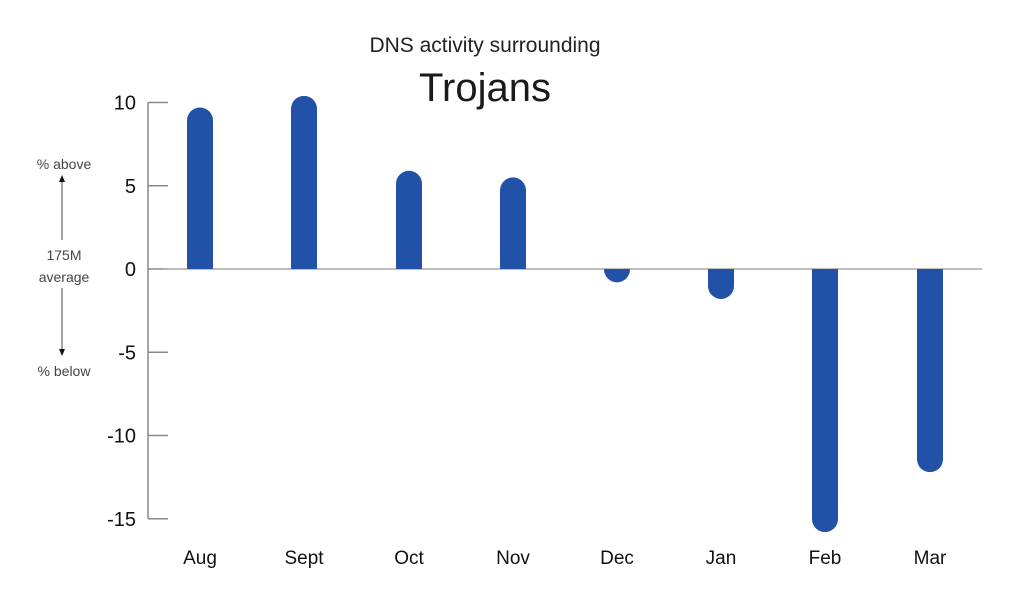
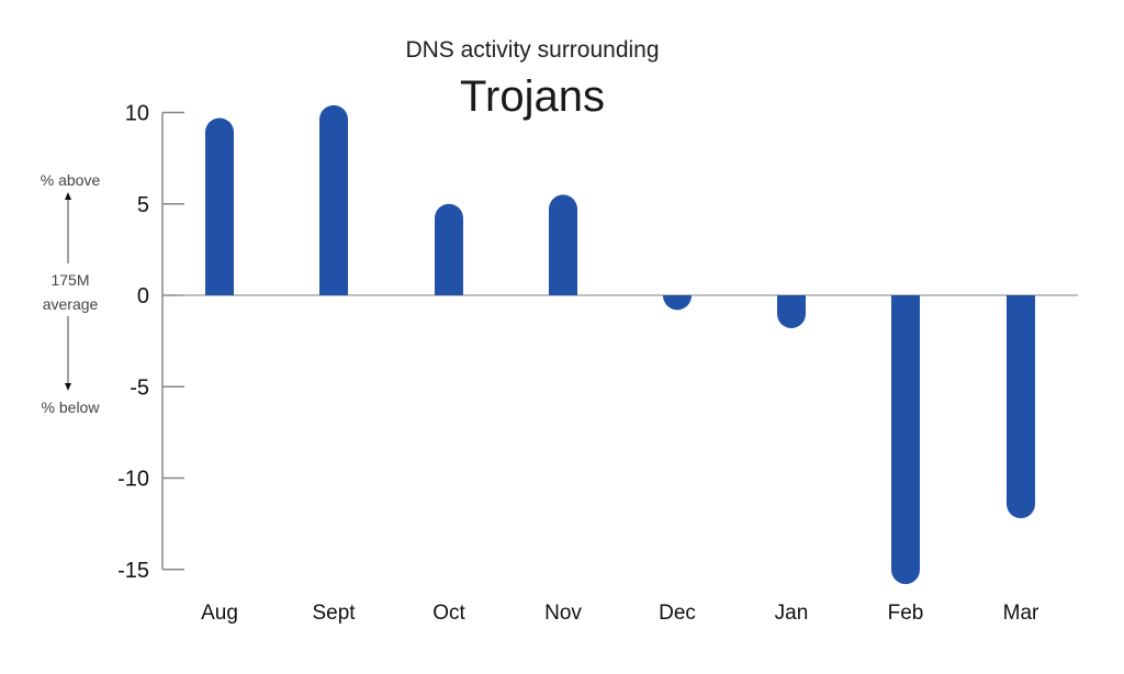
Oct: 5.9 -> 5.0
